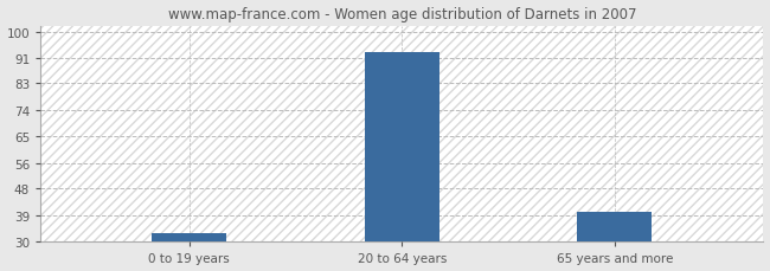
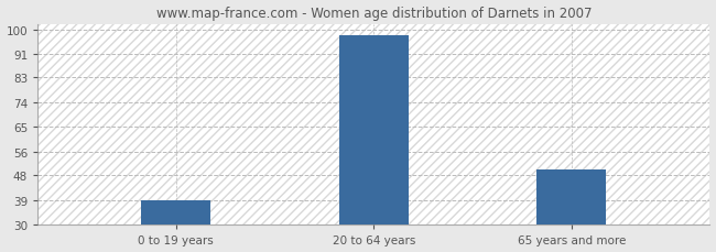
0 to 19 years: 33 -> 39
20 to 64 years: 93 -> 98
65 years and more: 40 -> 50
